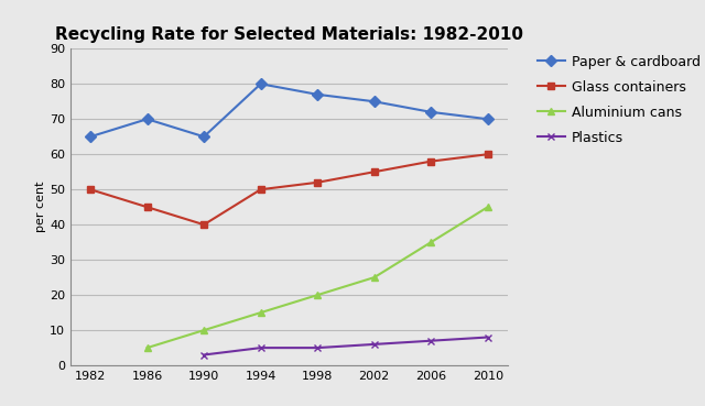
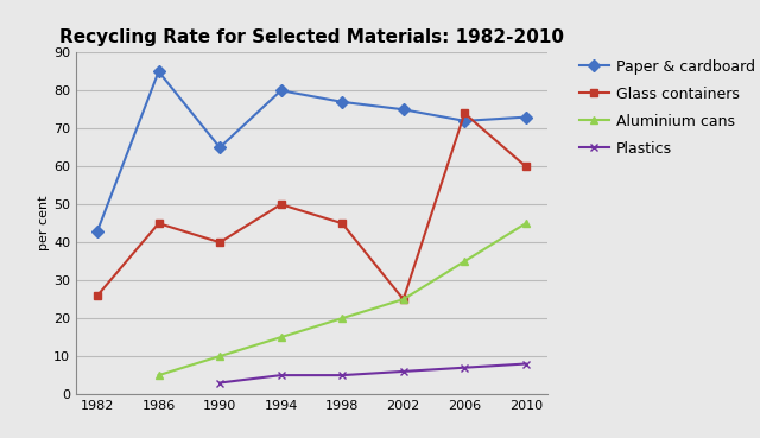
Paper & cardboard/1982: 65 -> 43
Glass containers/1982: 50 -> 26
Paper & cardboard/1986: 70 -> 85
Glass containers/1998: 52 -> 45
Glass containers/2002: 55 -> 25
Glass containers/2006: 58 -> 74
Paper & cardboard/2010: 70 -> 73
